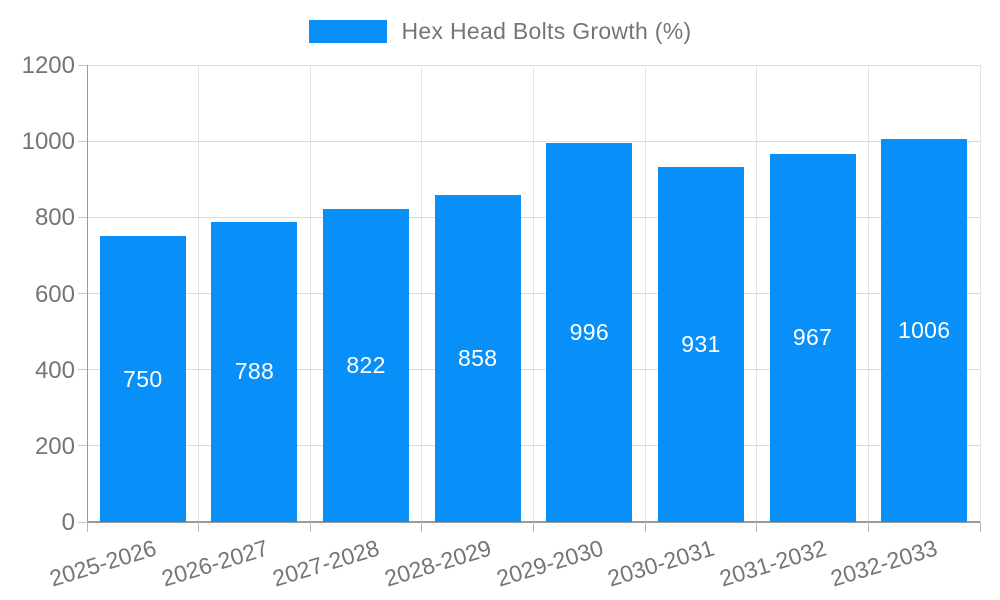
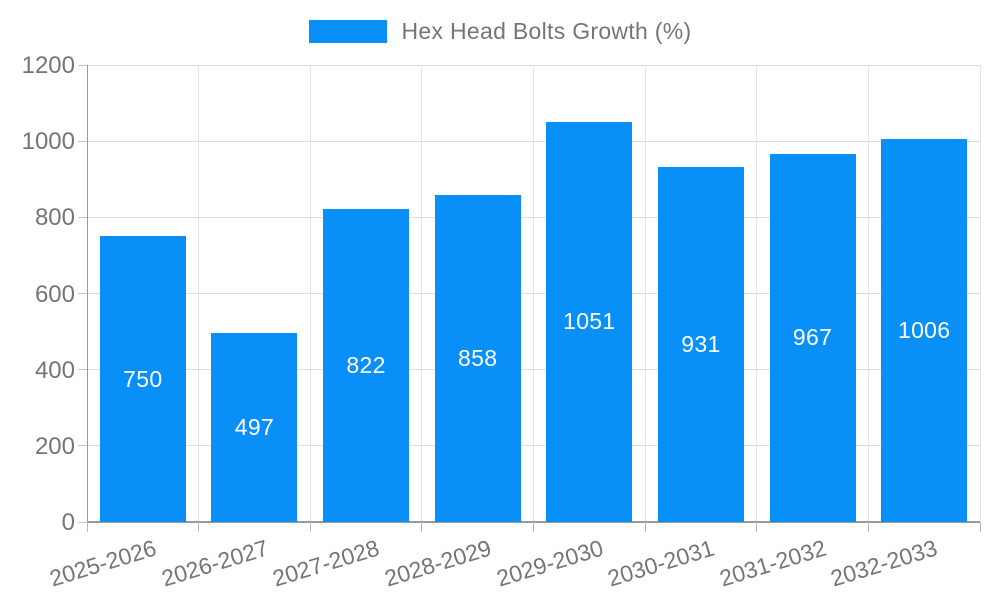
2026-2027: 788 -> 497
2029-2030: 996 -> 1051
